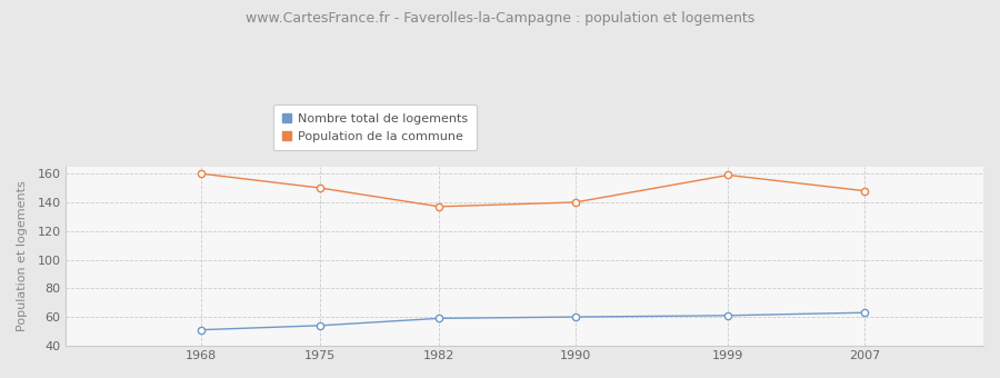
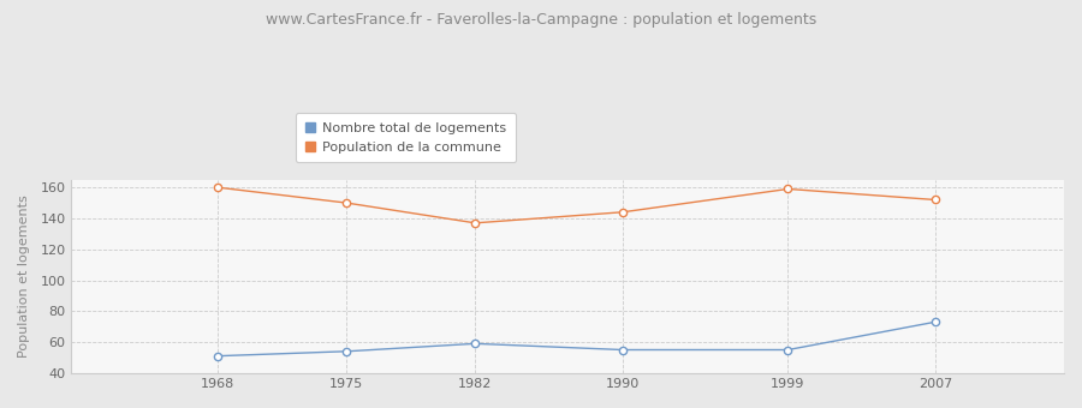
Nombre total de logements/1990: 60 -> 55
Population de la commune/1990: 140 -> 144
Nombre total de logements/1999: 61 -> 55
Nombre total de logements/2007: 63 -> 73
Population de la commune/2007: 148 -> 152
